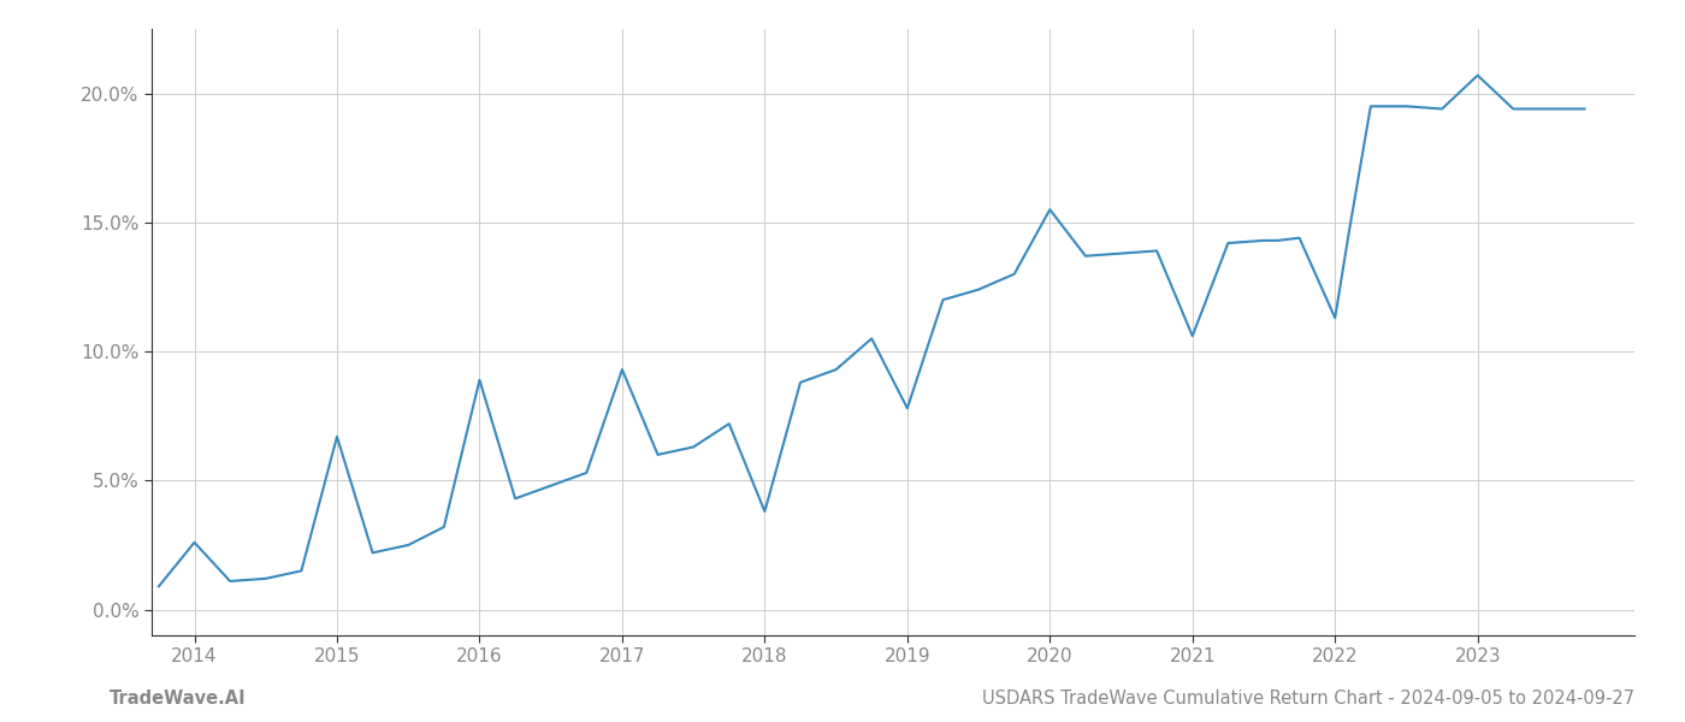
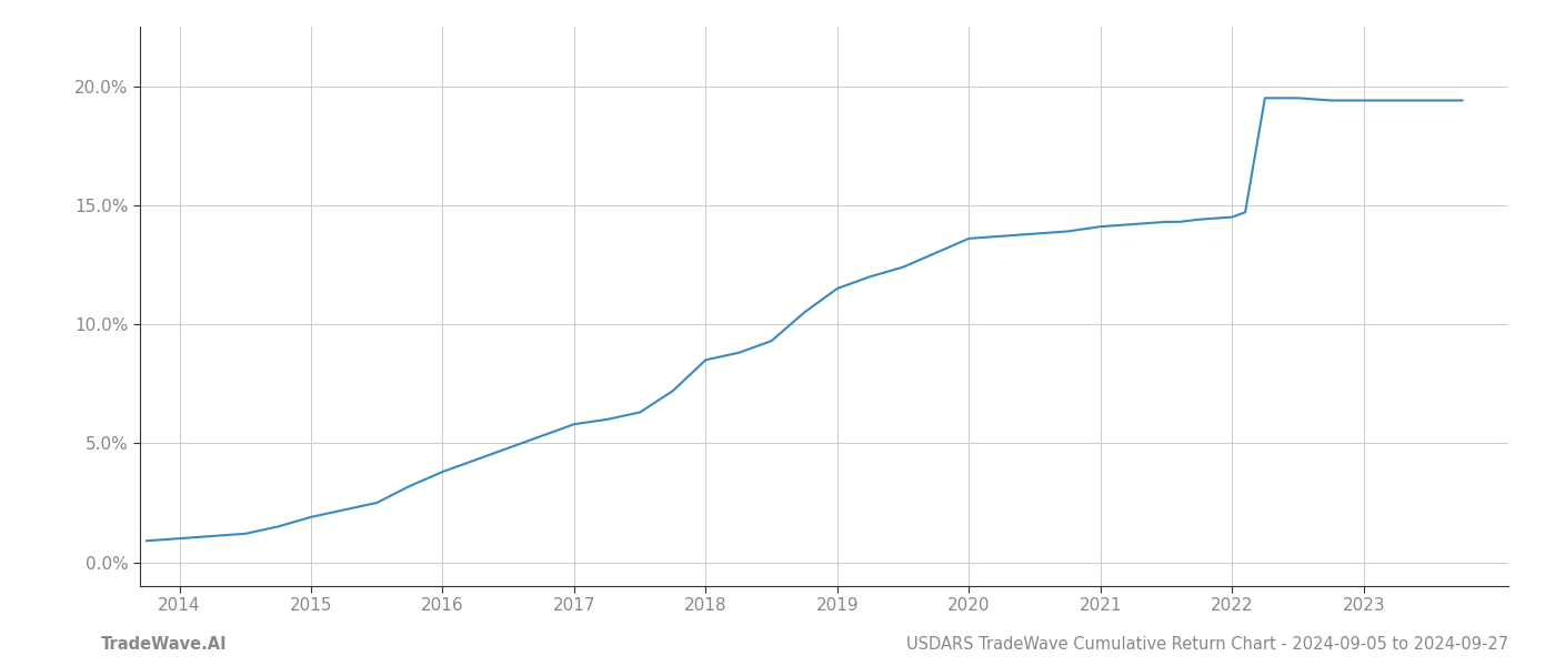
2014: 2.6% -> 1.0%
2015: 6.7% -> 1.9%
2016: 8.9% -> 3.8%
2017: 9.3% -> 5.8%
2018: 3.8% -> 8.5%
2019: 7.8% -> 11.5%
2020: 15.5% -> 13.6%
2021: 10.6% -> 14.1%
2022: 11.3% -> 14.5%
2023: 20.7% -> 19.4%
